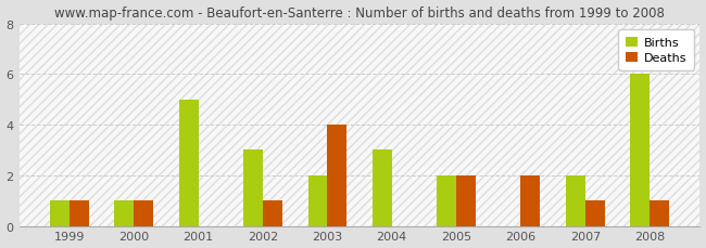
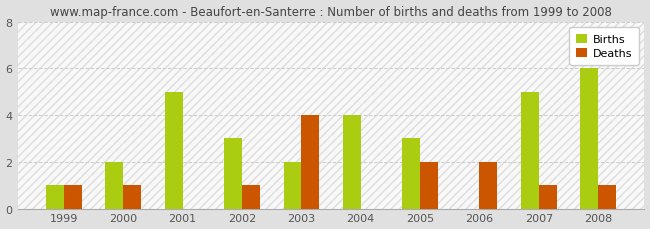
Births/2000: 1 -> 2
Births/2004: 3 -> 4
Births/2005: 2 -> 3
Births/2007: 2 -> 5
